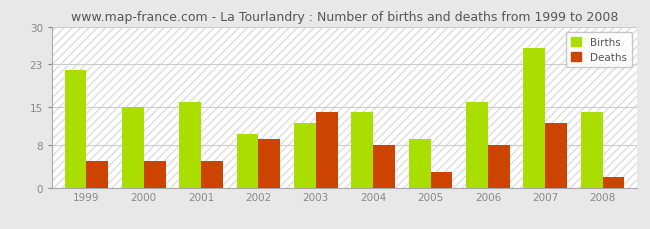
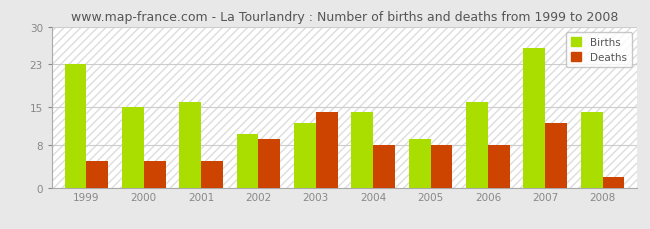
Births/1999: 22 -> 23
Deaths/2005: 3 -> 8
